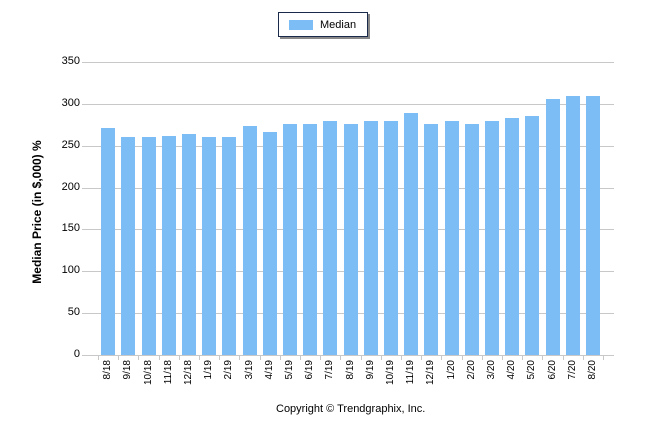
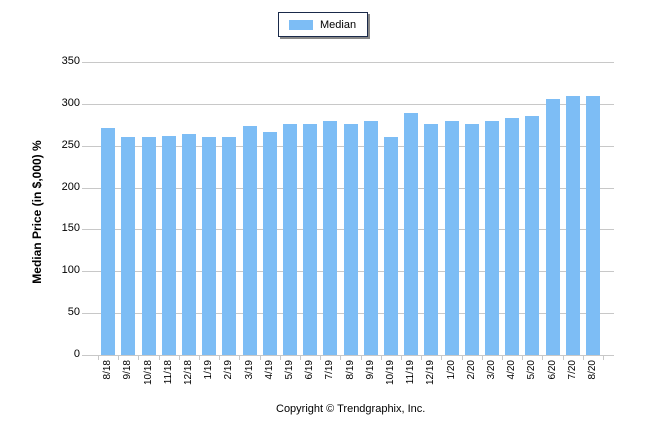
10/19: 280 -> 260
